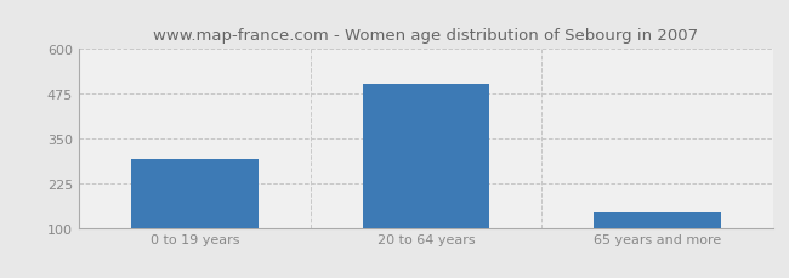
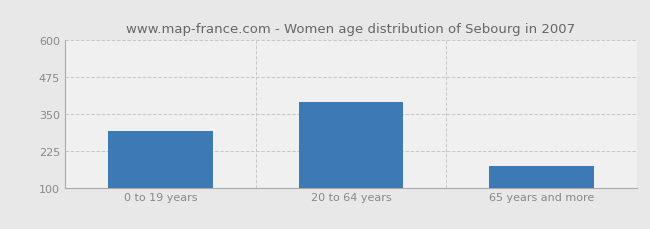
20 to 64 years: 503 -> 390
65 years and more: 143 -> 175
